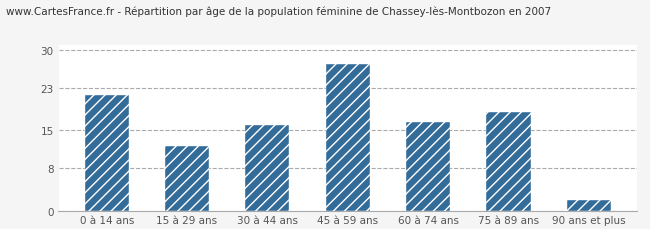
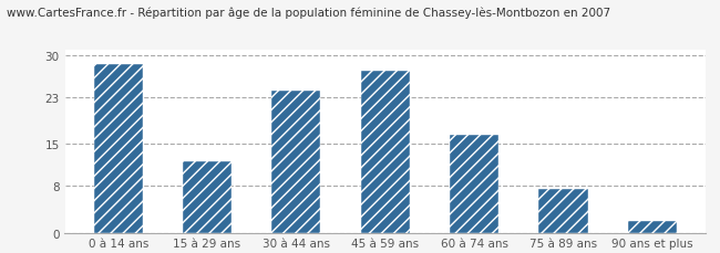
0 à 14 ans: 21.6 -> 28.5
30 à 44 ans: 16.0 -> 24.0
75 à 89 ans: 18.4 -> 7.5
